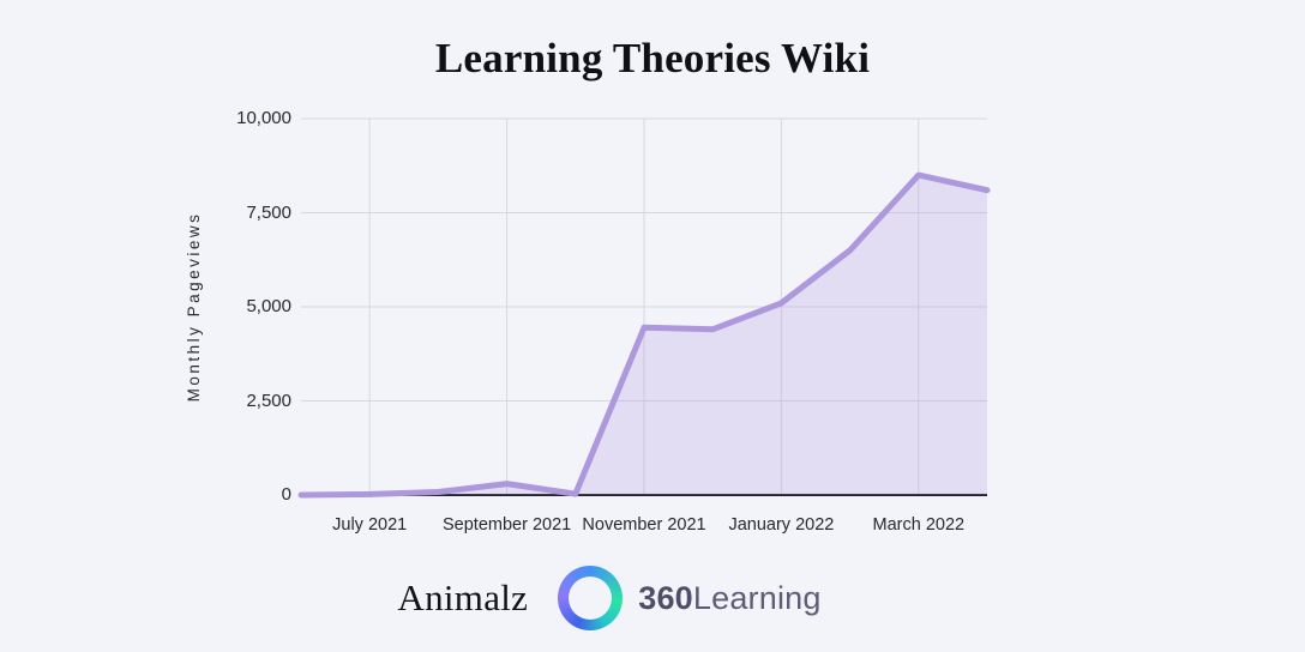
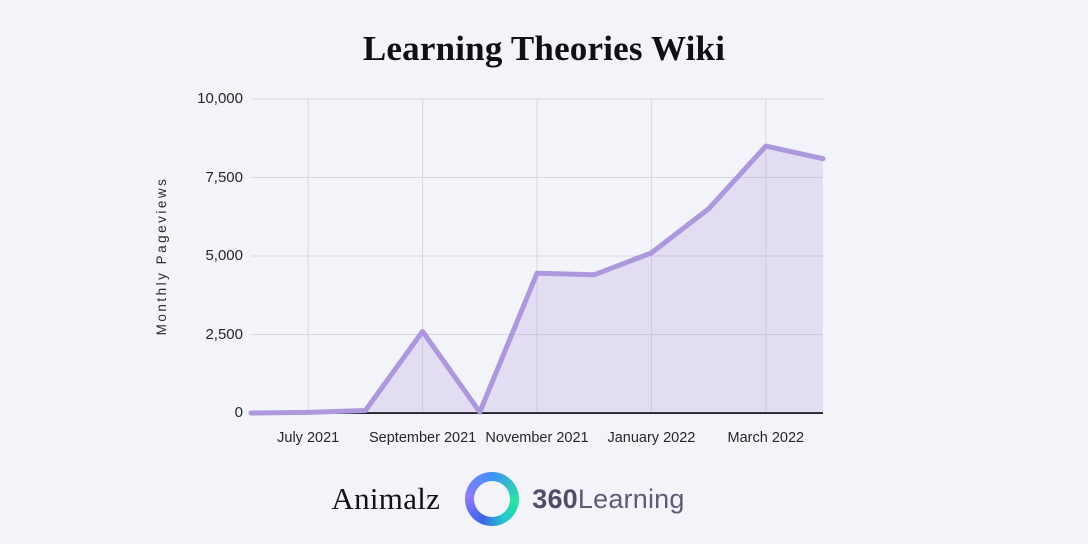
September 2021: 300 -> 2600
